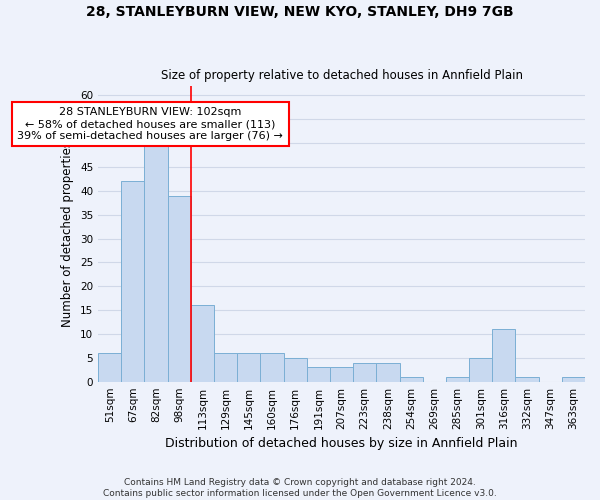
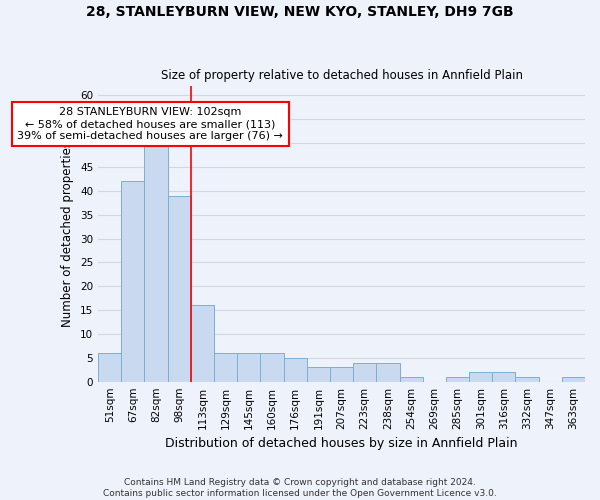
301sqm: 5 -> 2
316sqm: 11 -> 2
